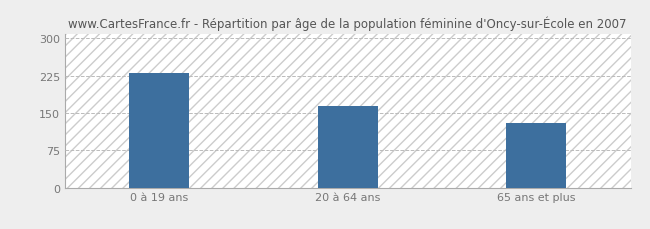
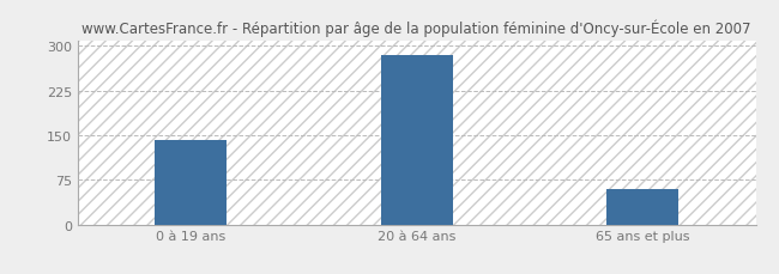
0 à 19 ans: 230 -> 142
20 à 64 ans: 165 -> 285
65 ans et plus: 130 -> 60
